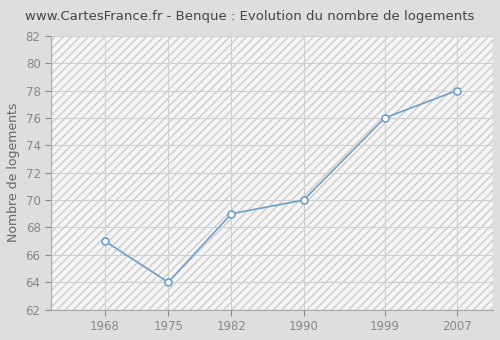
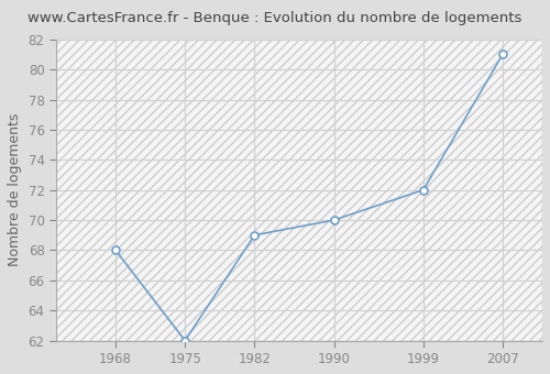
1968: 67 -> 68
1975: 64 -> 62
1999: 76 -> 72
2007: 78 -> 81
